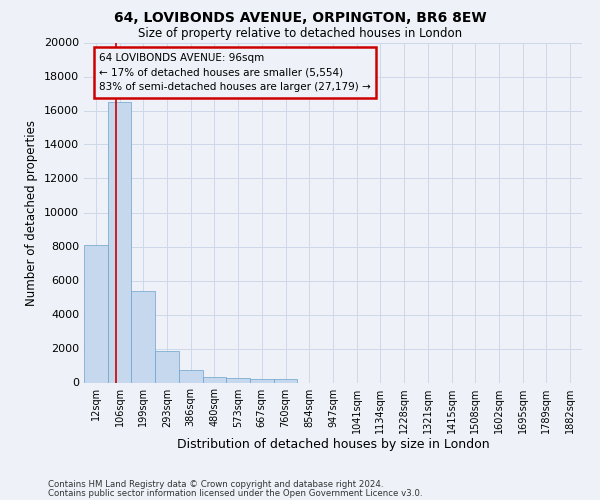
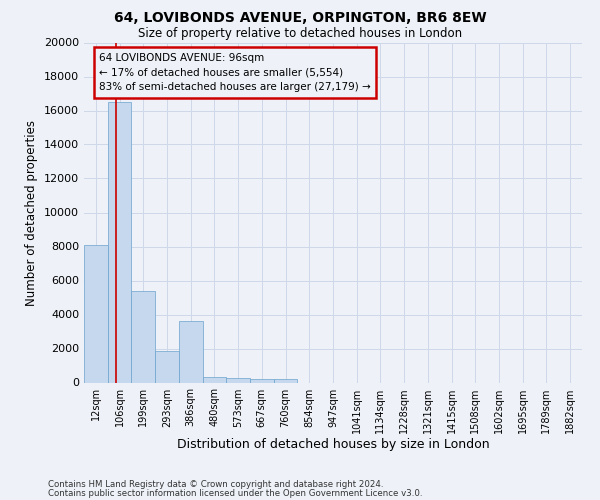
386sqm: 800 -> 3600
